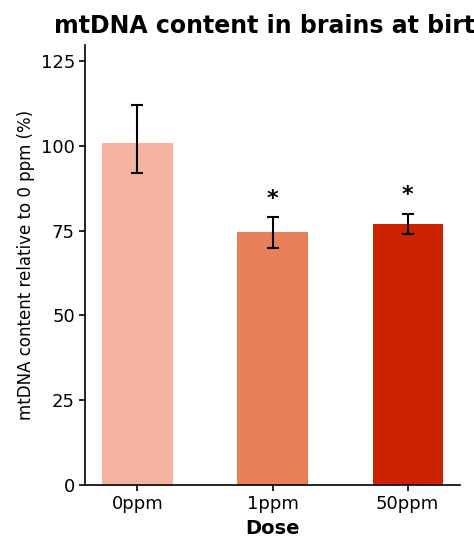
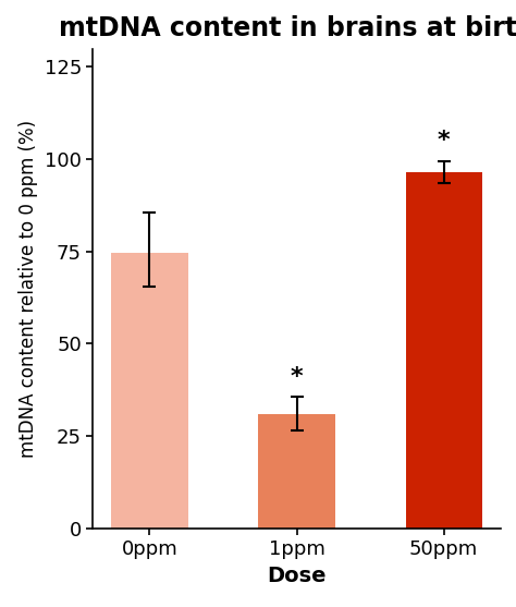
0ppm: 101.0 -> 74.5
1ppm: 74.5 -> 31.0
50ppm: 77.0 -> 96.5
